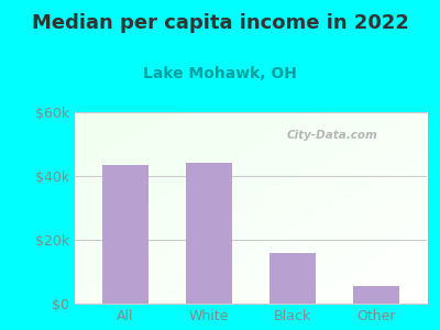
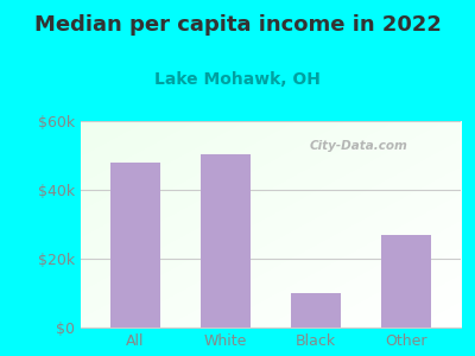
All: $43.5k -> $48.0k
White: $44.0k -> $50.5k
Black: $16.0k -> $10.0k
Other: $5.5k -> $27.0k
